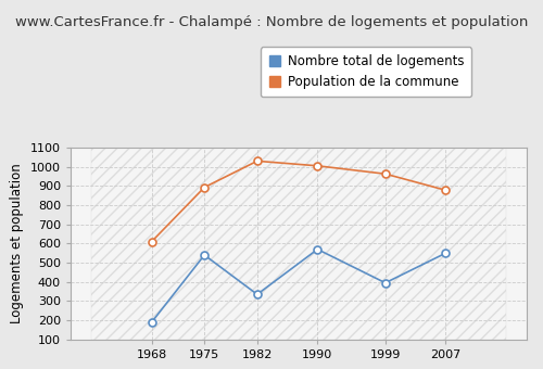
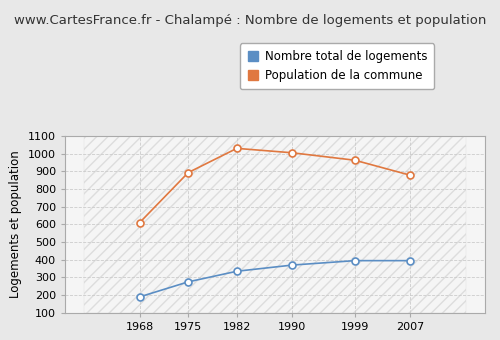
Nombre total de logements/1975: 540 -> 280
Nombre total de logements/1990: 570 -> 370
Nombre total de logements/2007: 550 -> 400
